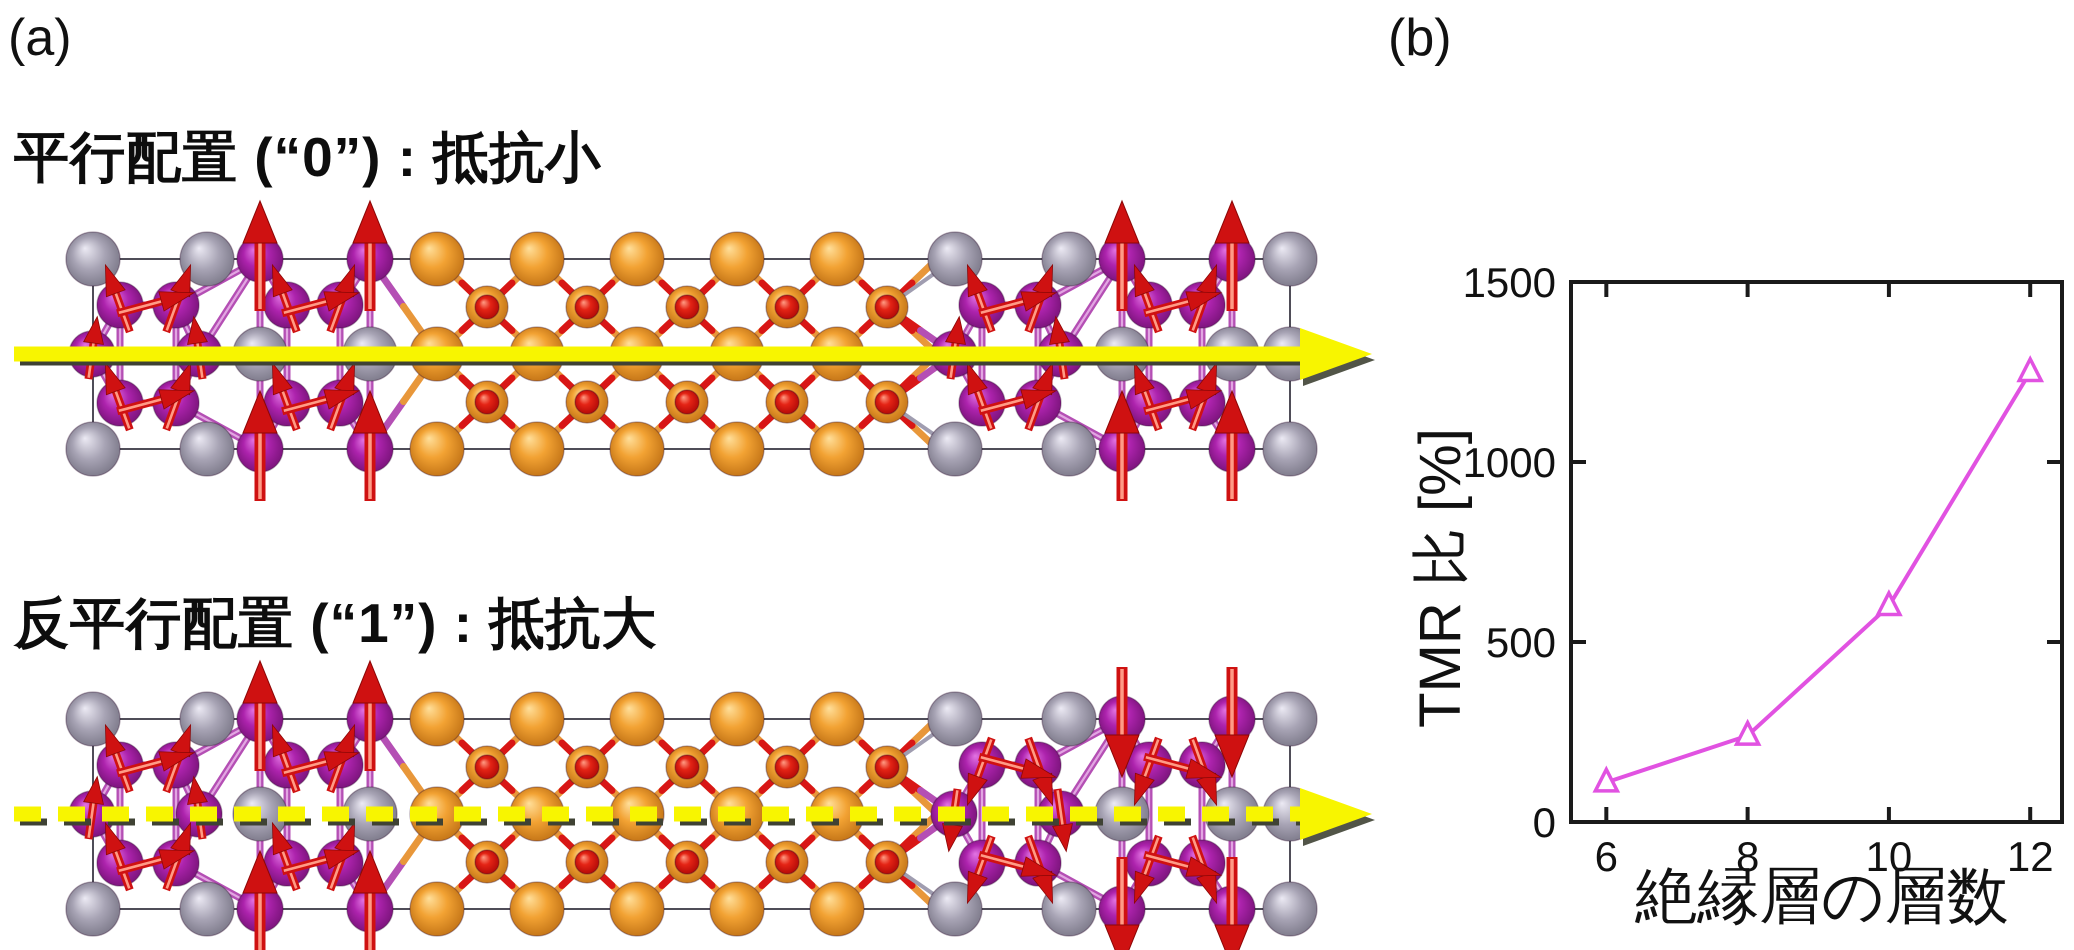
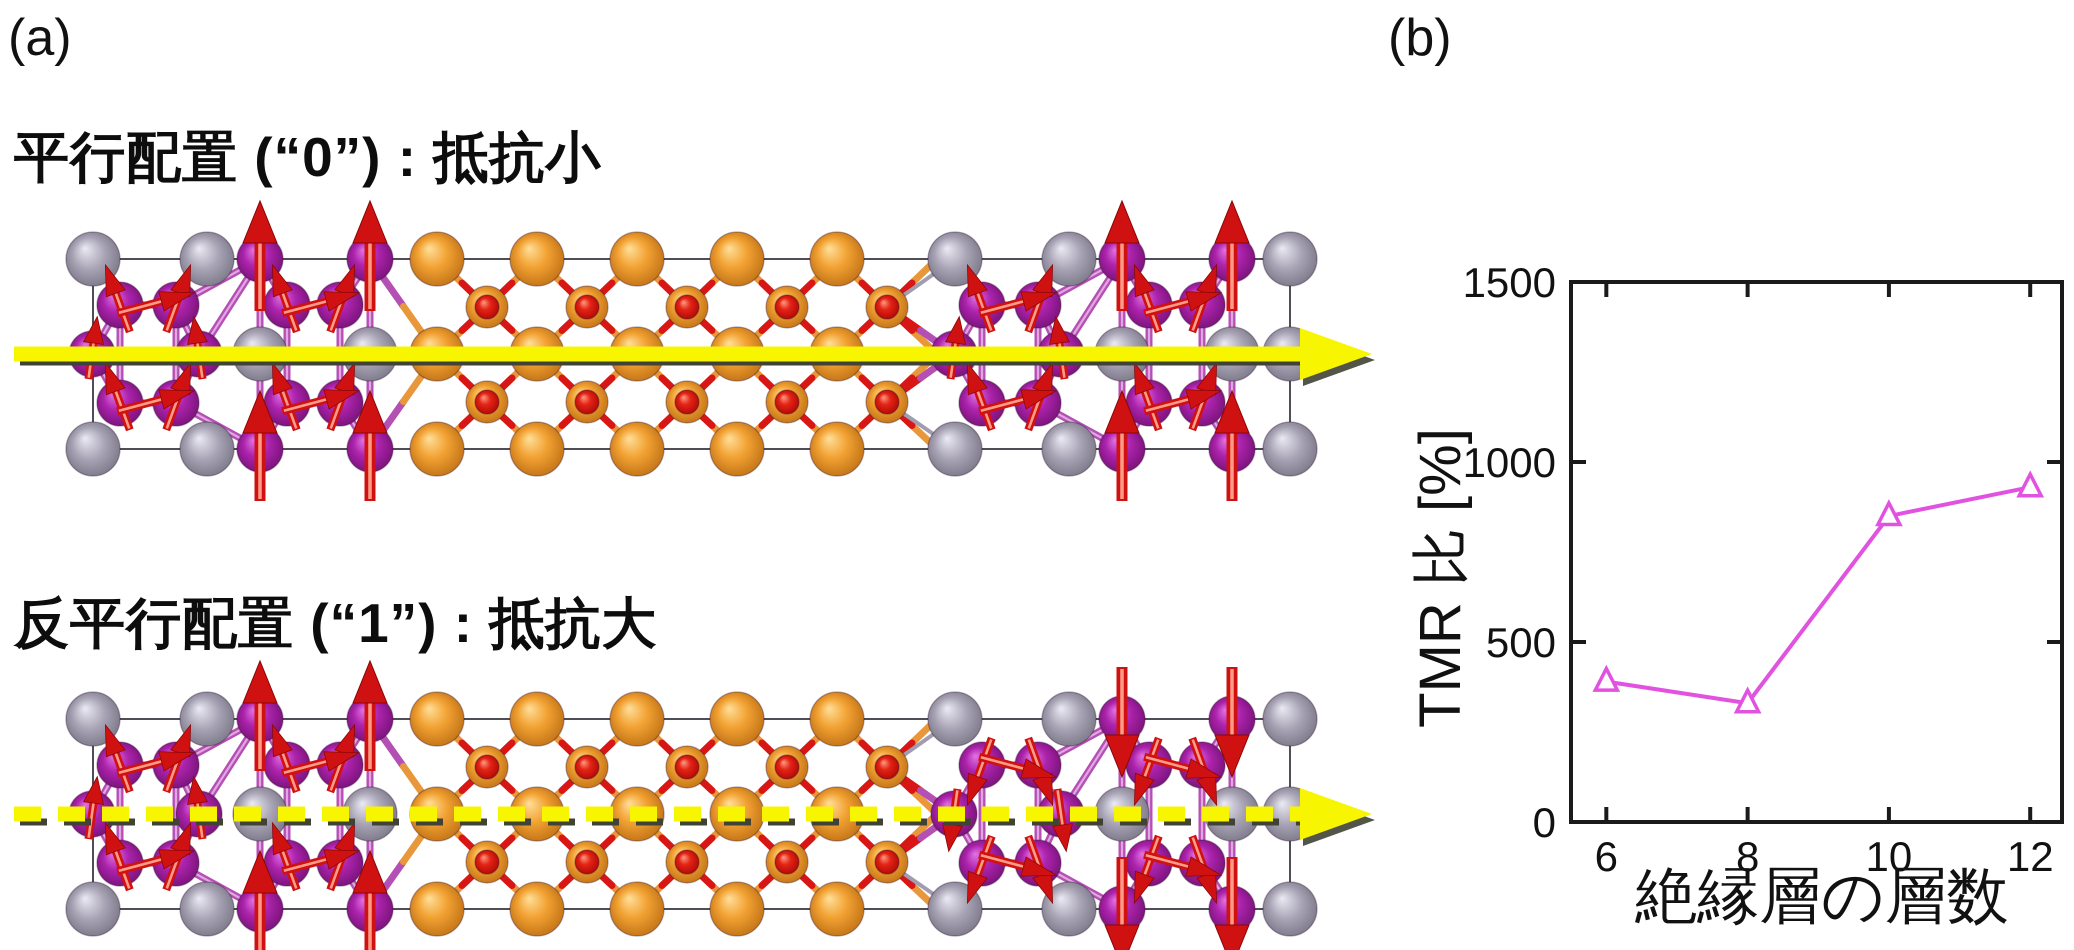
6: 110 -> 390
8: 240 -> 330
10: 600 -> 850
12: 1250 -> 930
